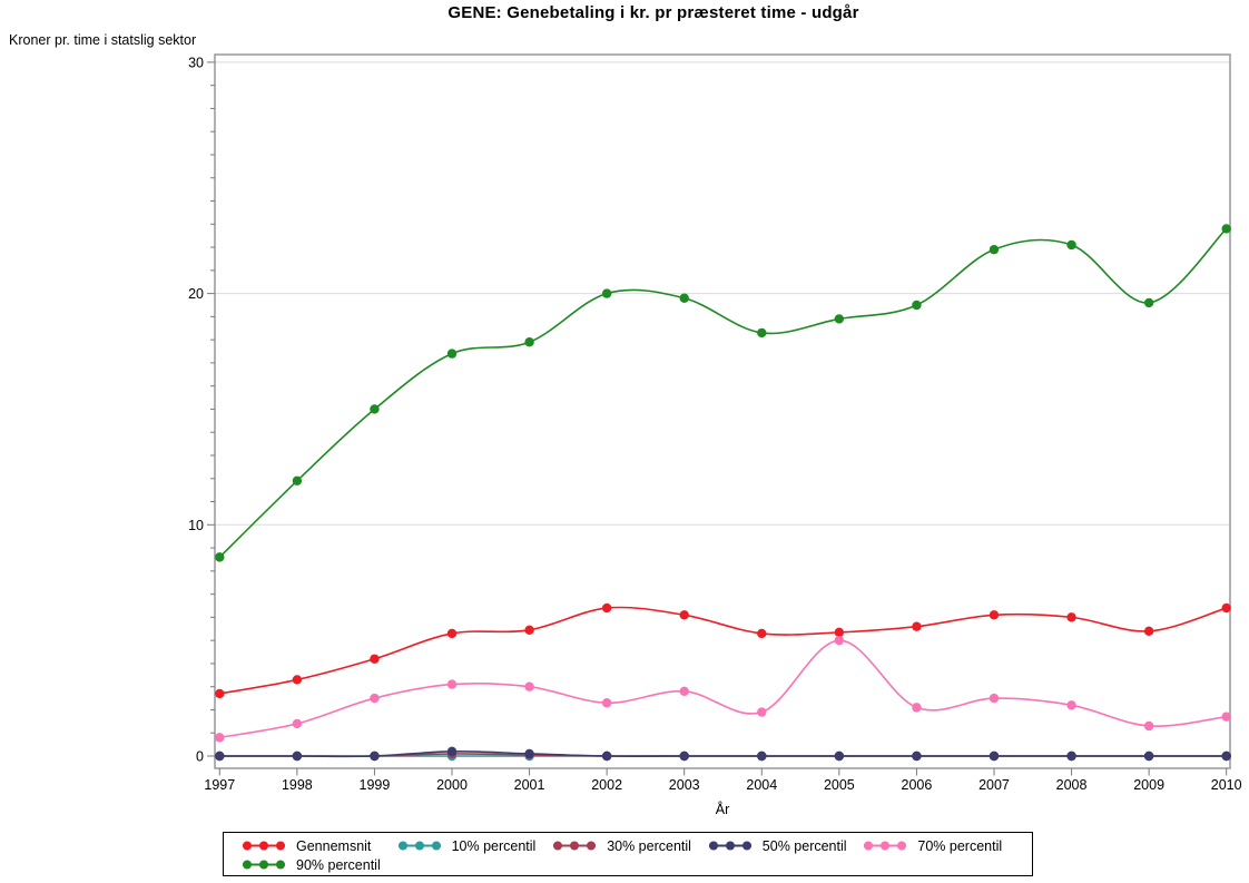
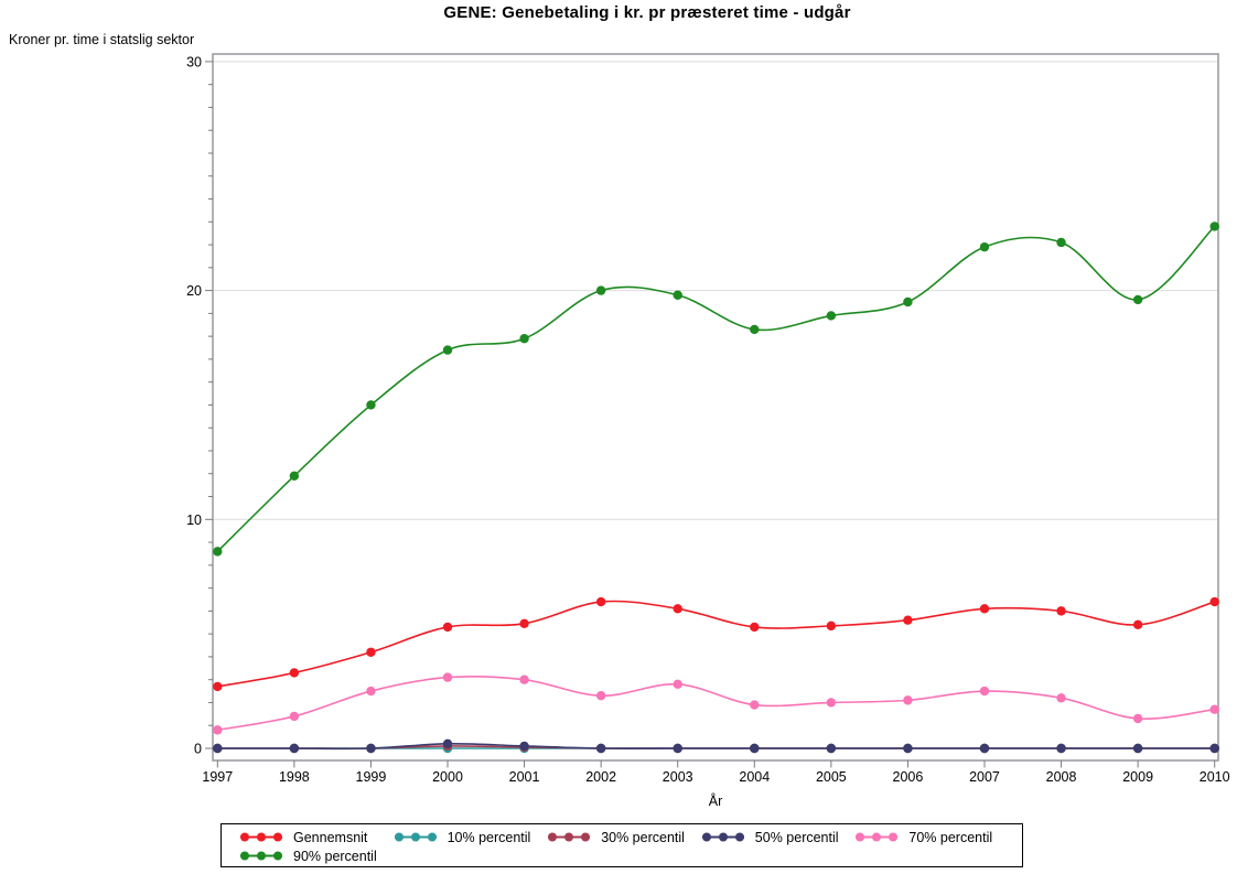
70% percentil/2005: 5.0 -> 2.0
